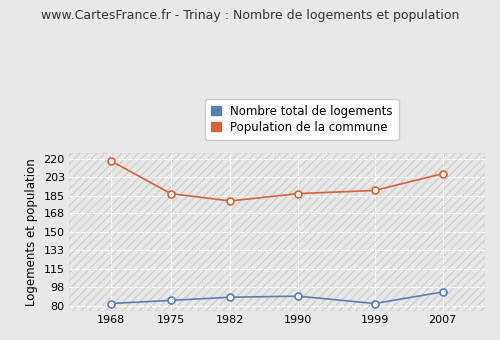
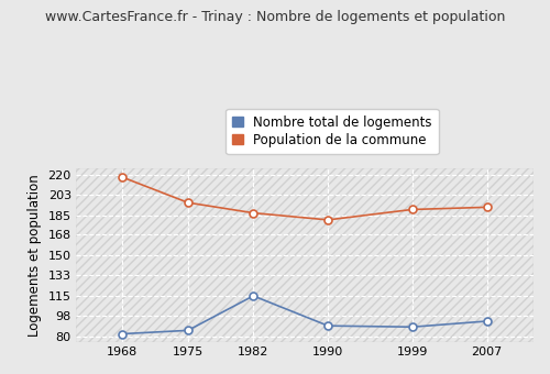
Population de la commune/1975: 187 -> 196
Nombre total de logements/1982: 88 -> 115
Population de la commune/1982: 180 -> 187
Population de la commune/1990: 187 -> 181
Nombre total de logements/1999: 82 -> 88
Population de la commune/2007: 206 -> 192
